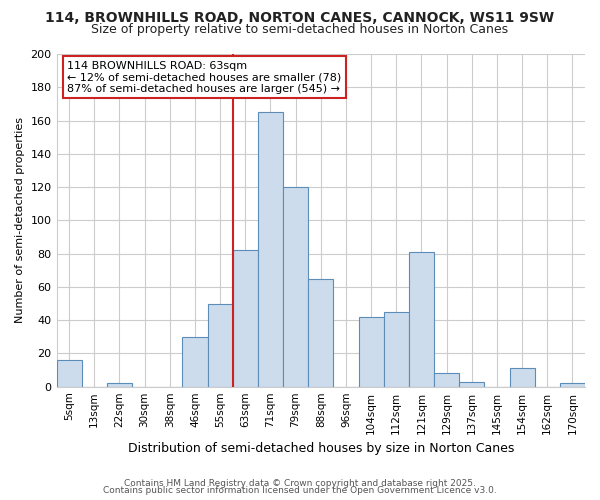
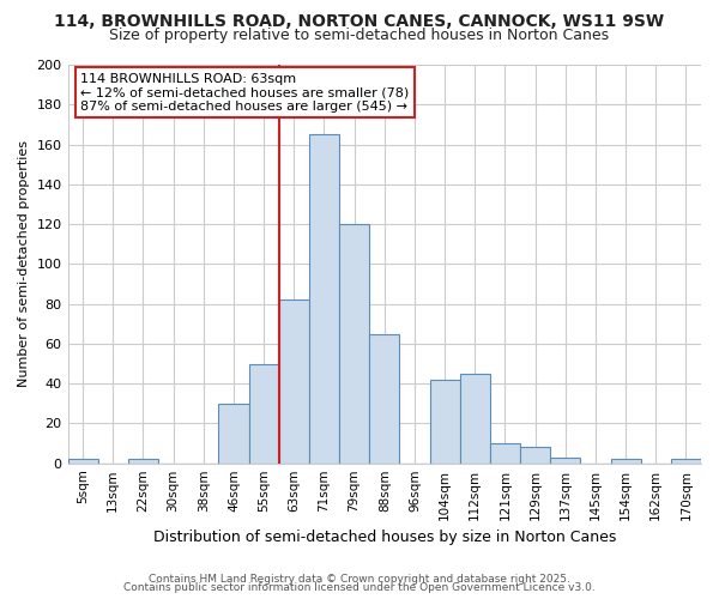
5sqm: 16 -> 2
121sqm: 81 -> 10
154sqm: 11 -> 2
